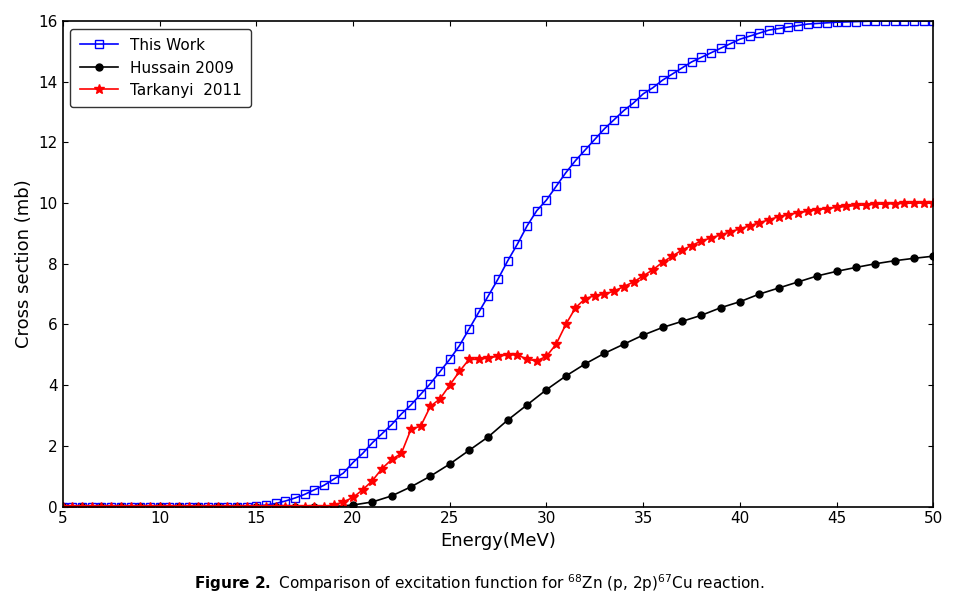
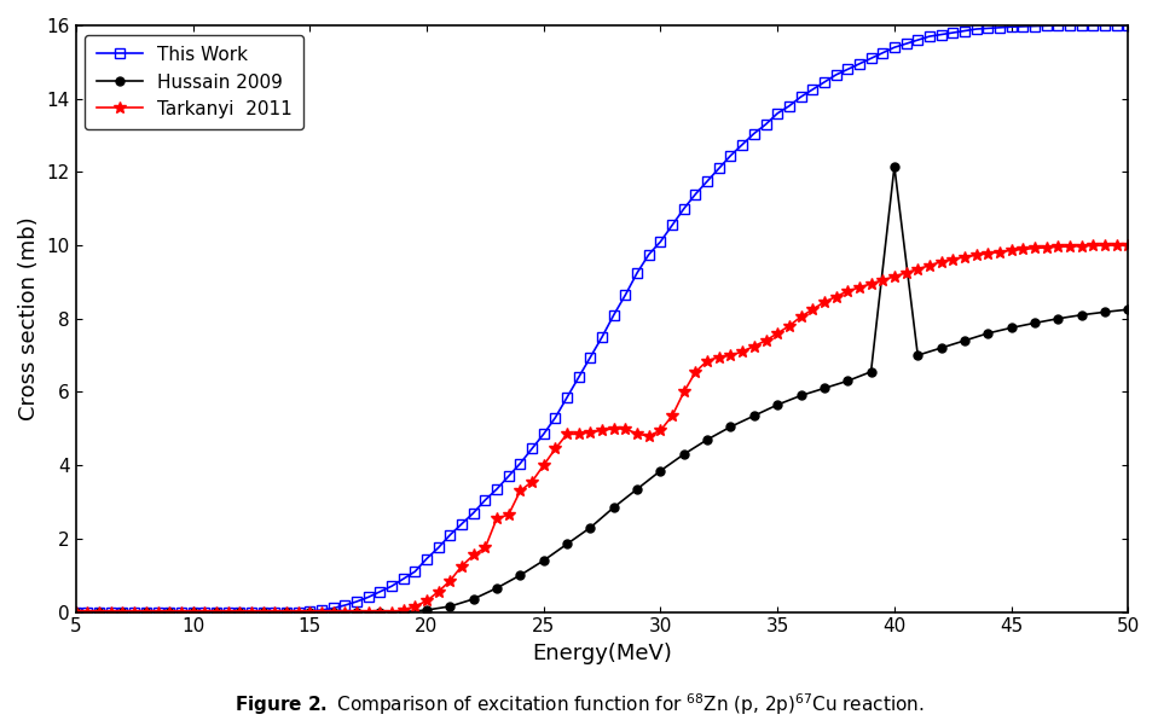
Hussain 2009/40: 6.75 -> 12.15
